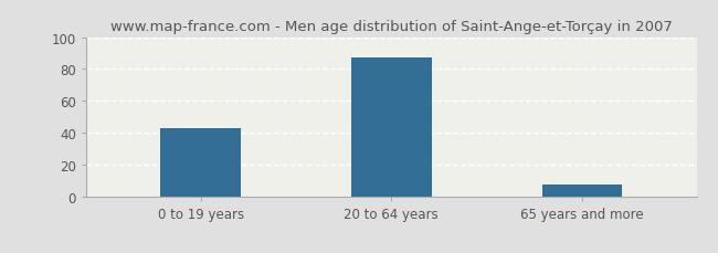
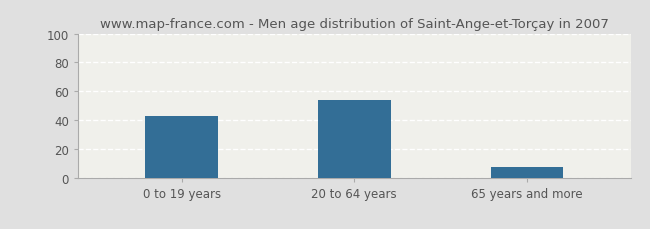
20 to 64 years: 87 -> 54
